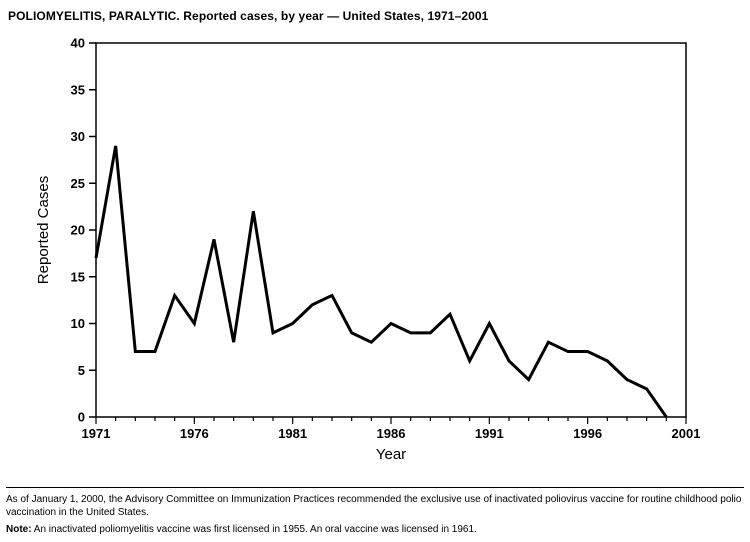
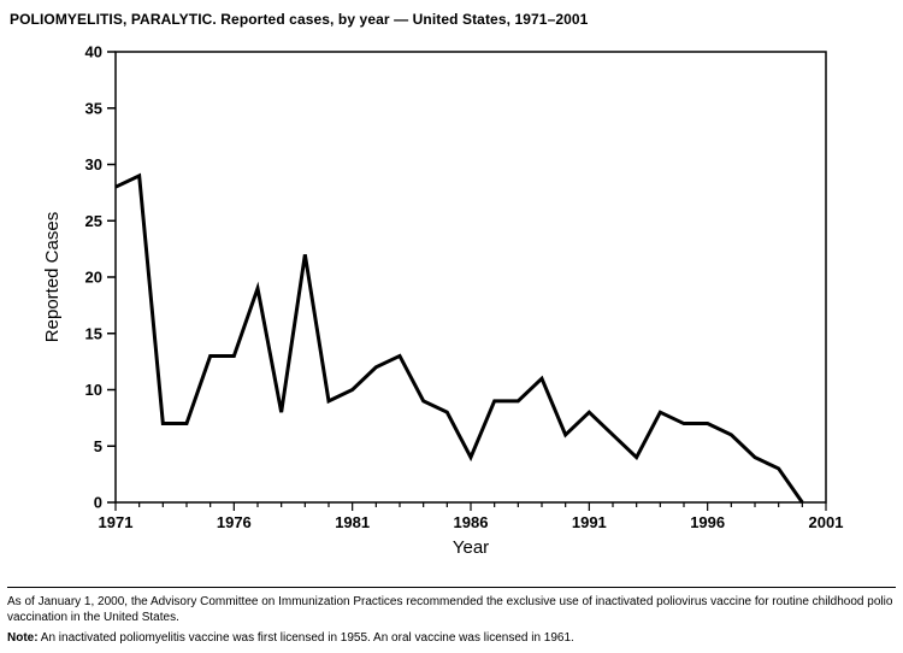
1971: 17 -> 28
1976: 10 -> 13
1986: 10 -> 4
1991: 10 -> 8
